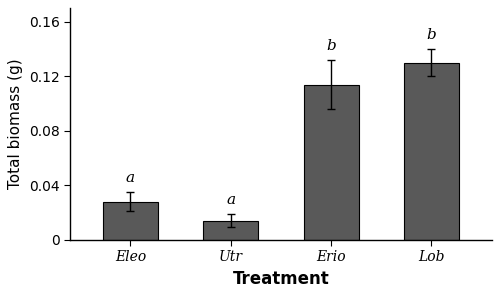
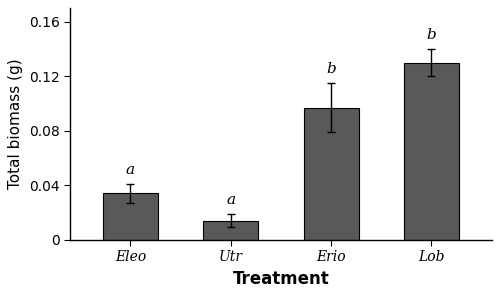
Eleo: 0.028 -> 0.034
Erio: 0.114 -> 0.097
